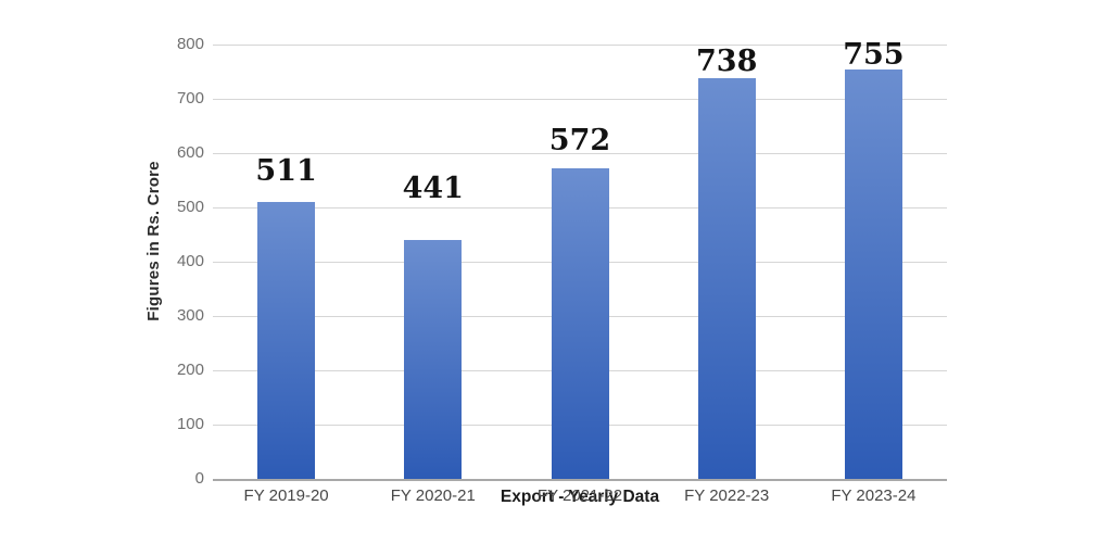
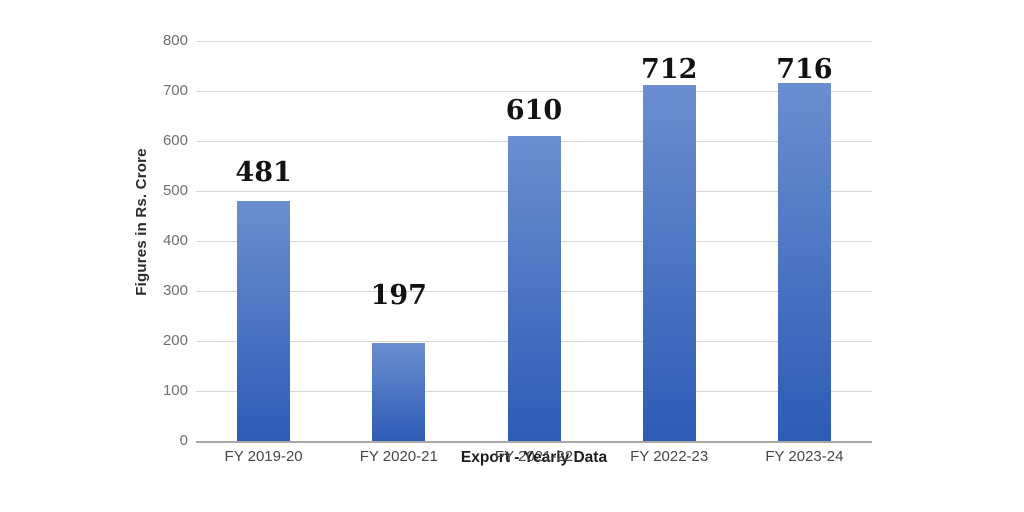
FY 2019-20: 511 -> 481
FY 2020-21: 441 -> 197
FY 2021-22: 572 -> 610
FY 2022-23: 738 -> 712
FY 2023-24: 755 -> 716
